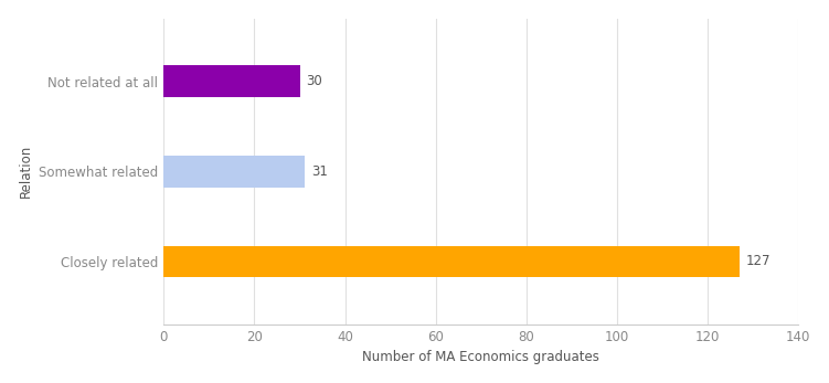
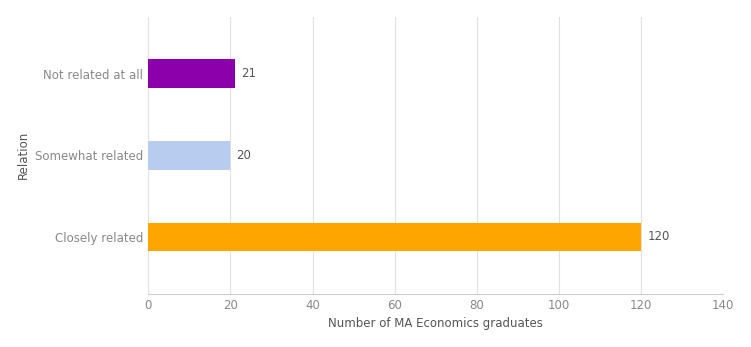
Not related at all: 30 -> 21
Somewhat related: 31 -> 20
Closely related: 127 -> 120
